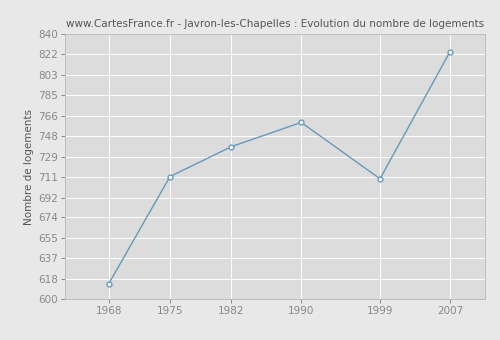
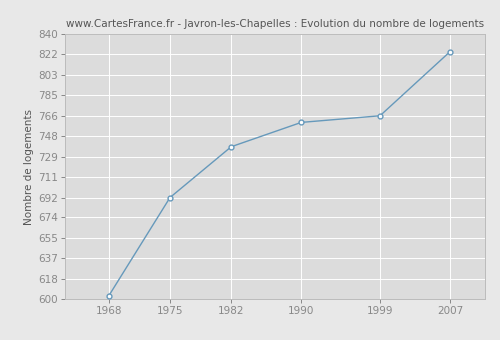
1968: 614 -> 603
1975: 711 -> 692
1999: 709 -> 766
